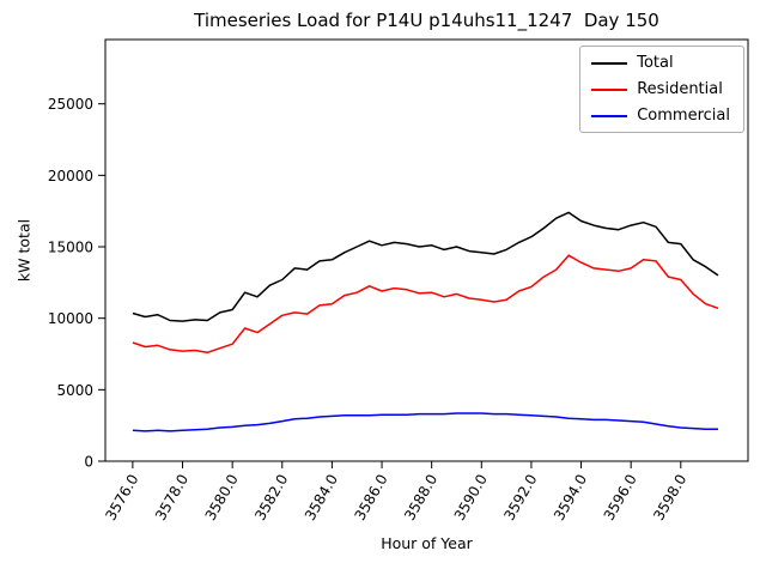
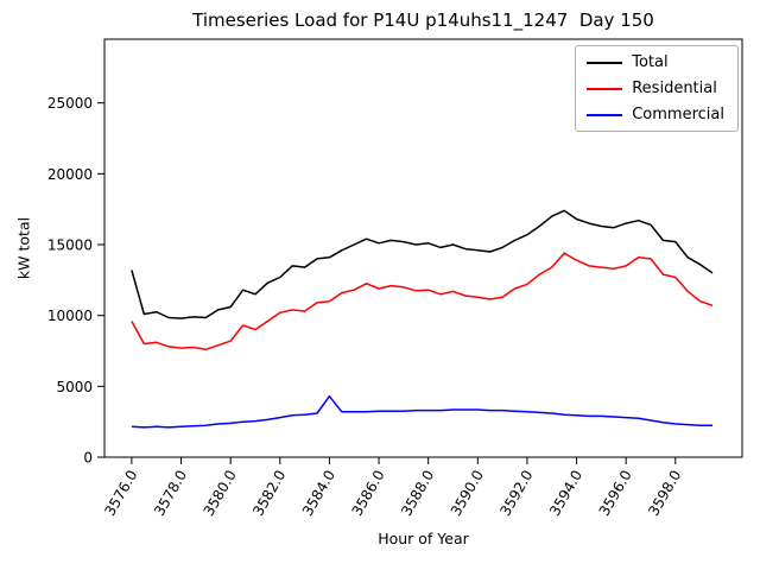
Total/3576.0: 10400 -> 13200
Residential/3576.0: 8300 -> 9600
Commercial/3584.0: 3200 -> 4300
